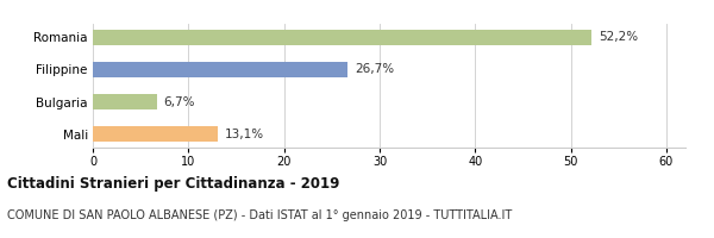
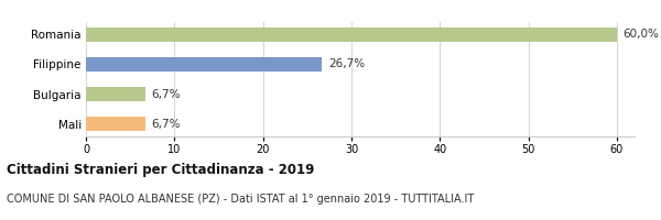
Romania: 52,2% -> 60,0%
Mali: 13,1% -> 6,7%
